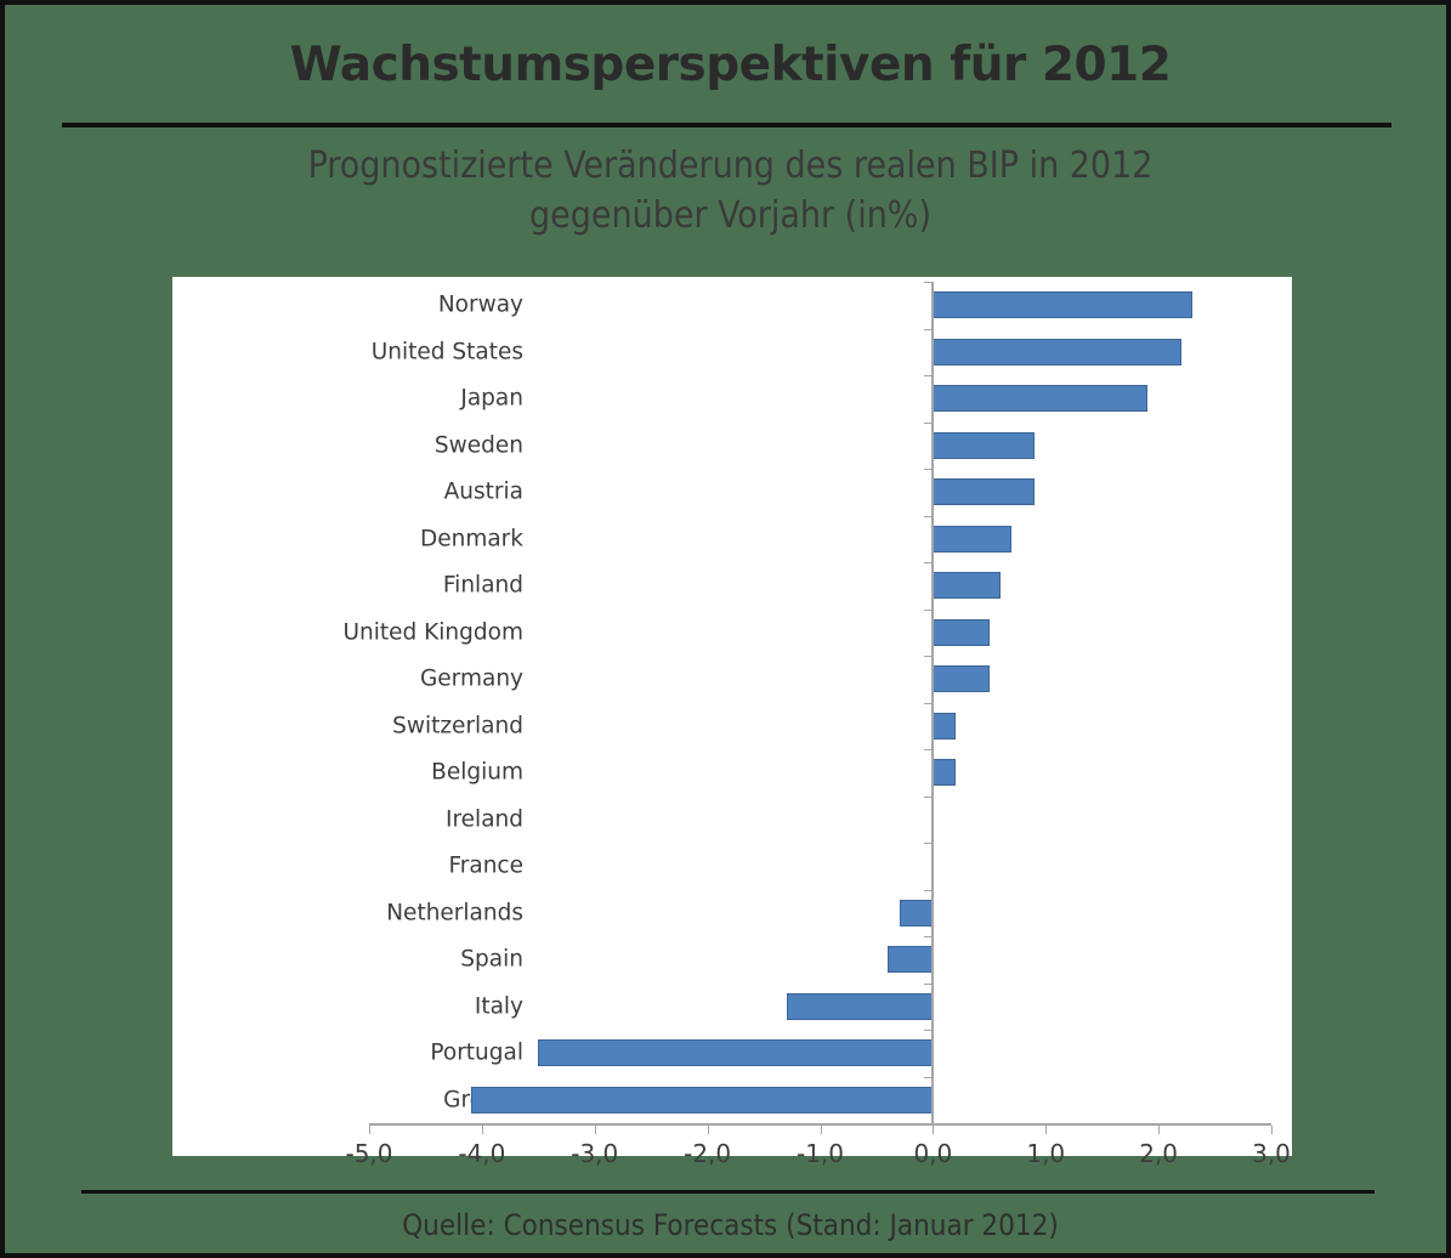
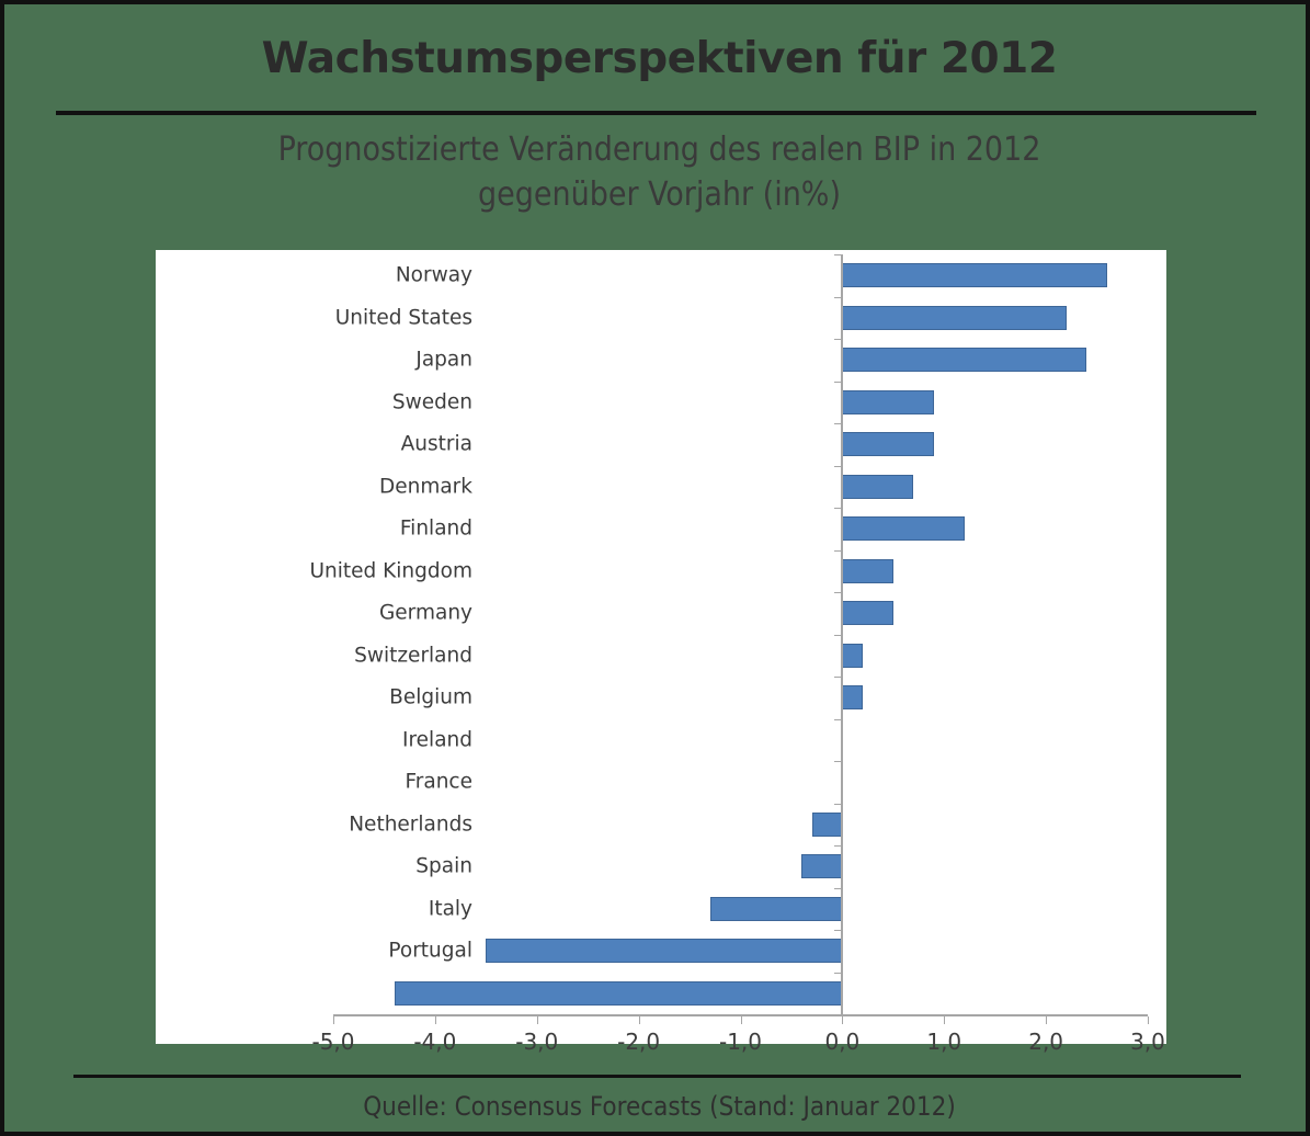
Norway: 2,3 -> 2,6
Japan: 1,9 -> 2,4
Finland: 0,6 -> 1,2
Greece: -4,1 -> -4,4
